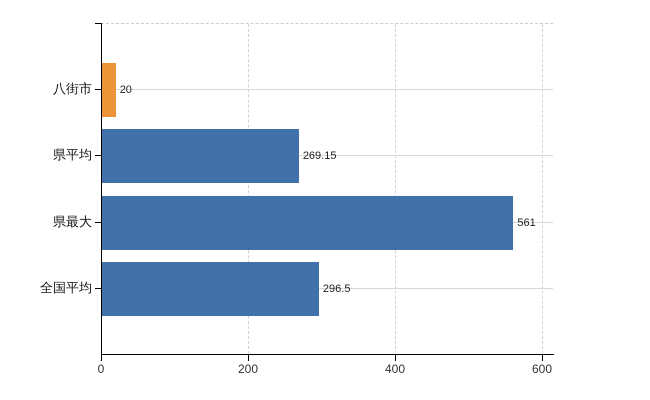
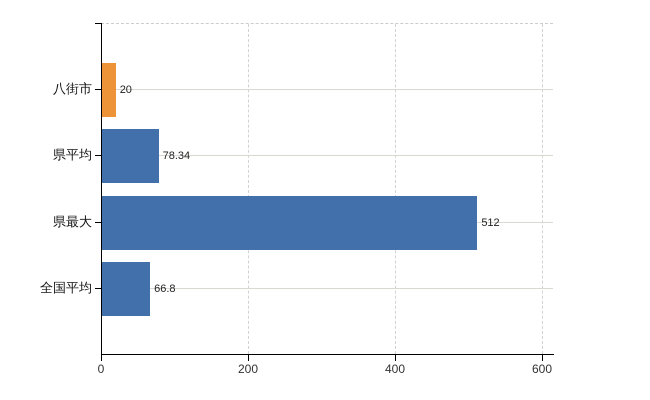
県平均: 269.15 -> 78.34
県最大: 561 -> 512
全国平均: 296.5 -> 66.8
